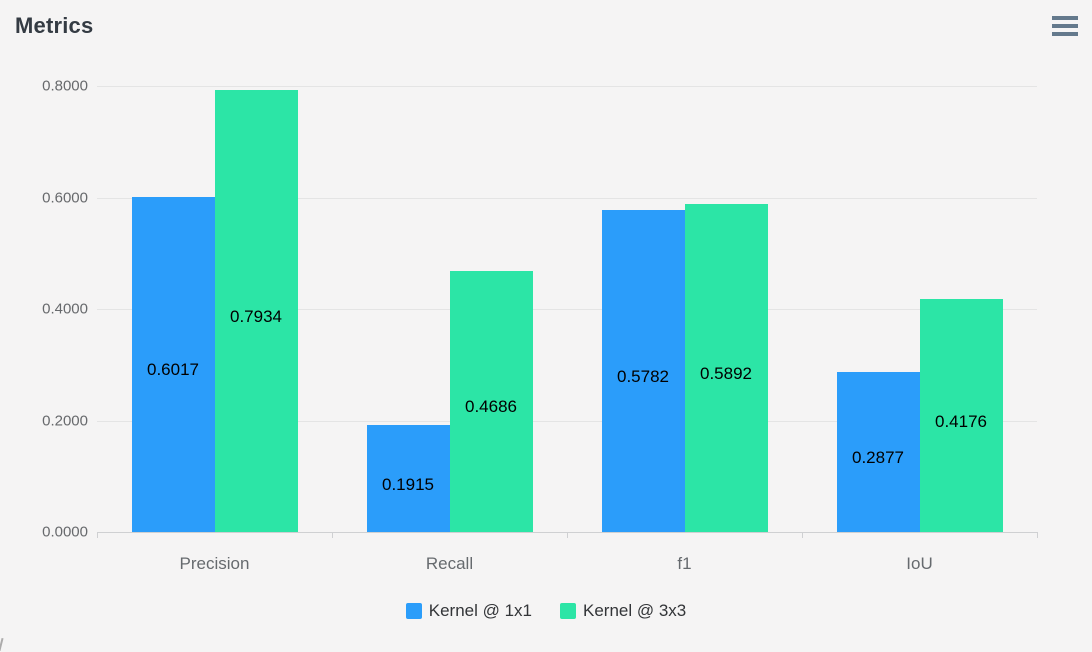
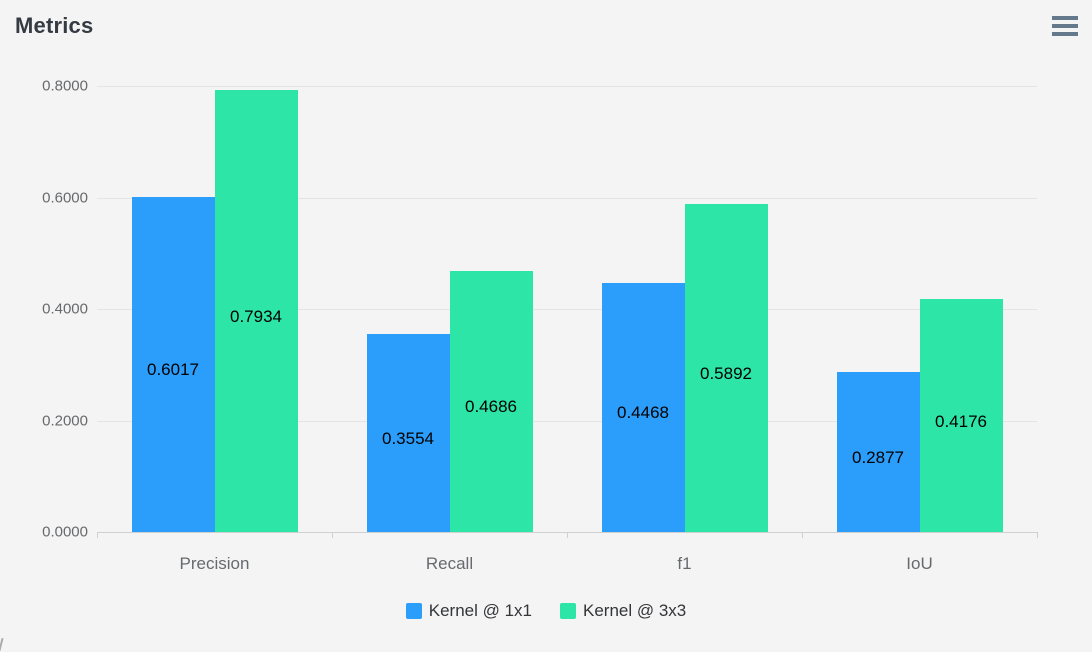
Kernel @ 1x1/Recall: 0.1915 -> 0.3554
Kernel @ 1x1/f1: 0.5782 -> 0.4468
